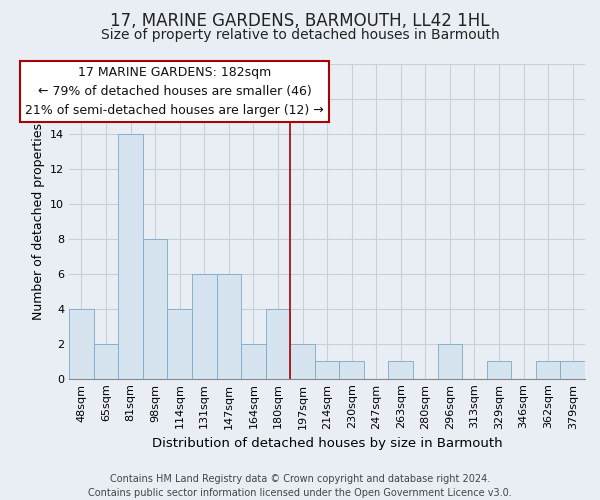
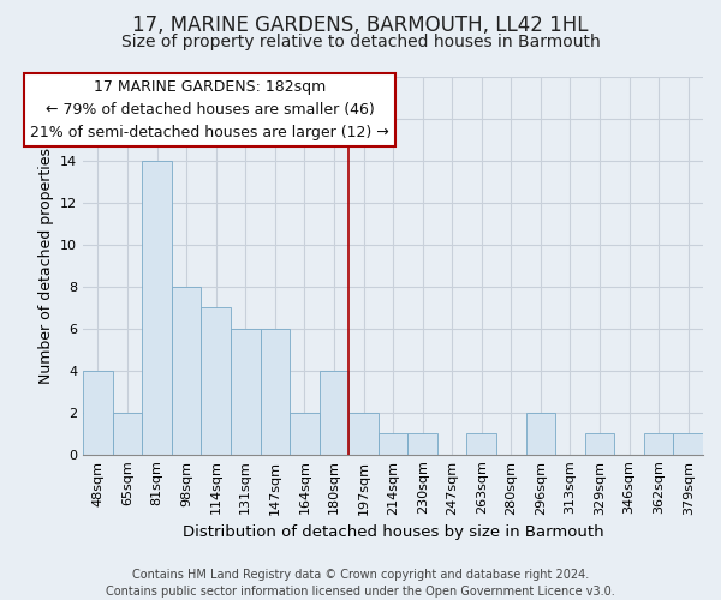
114sqm: 4 -> 7
